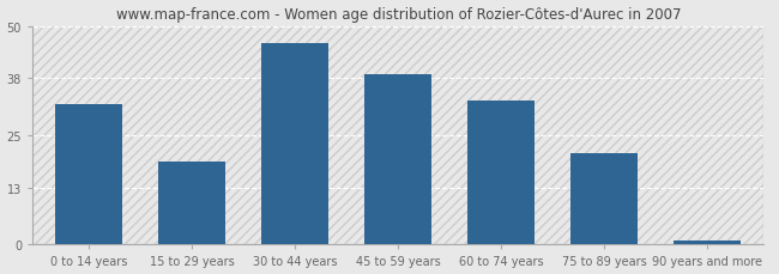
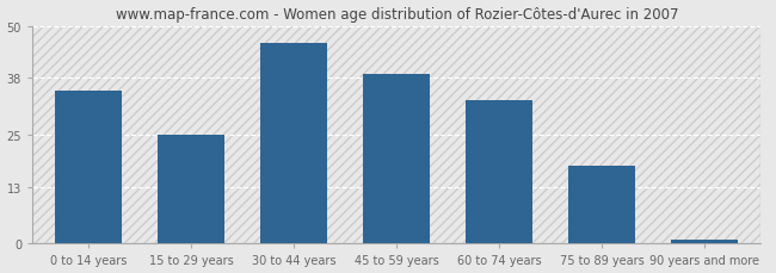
0 to 14 years: 32 -> 35
15 to 29 years: 19 -> 25
75 to 89 years: 21 -> 18
